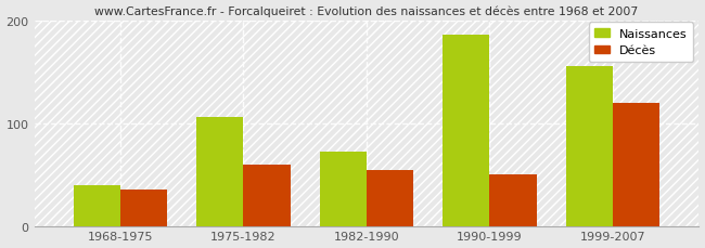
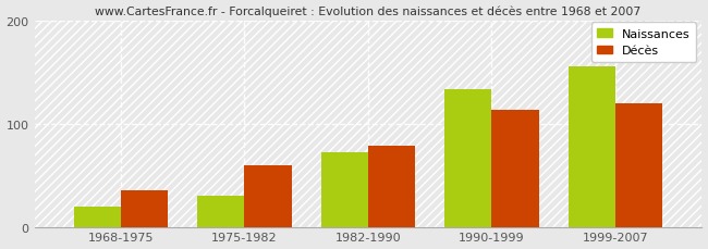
Naissances/1968-1975: 40 -> 20
Naissances/1975-1982: 106 -> 30
Décès/1982-1990: 54 -> 78
Naissances/1990-1999: 186 -> 133
Décès/1990-1999: 50 -> 113
